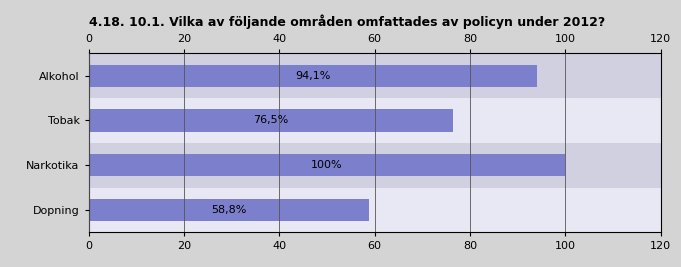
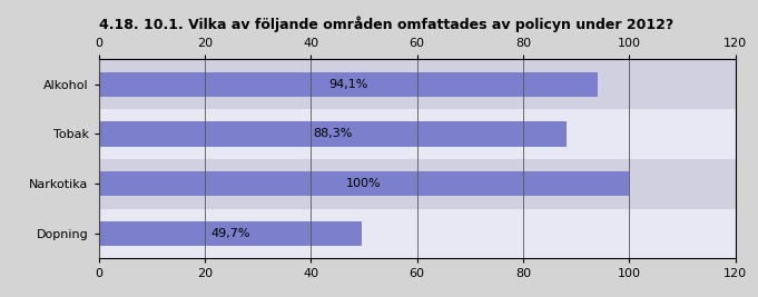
Tobak: 76,5% -> 88,3%
Dopning: 58,8% -> 49,7%
